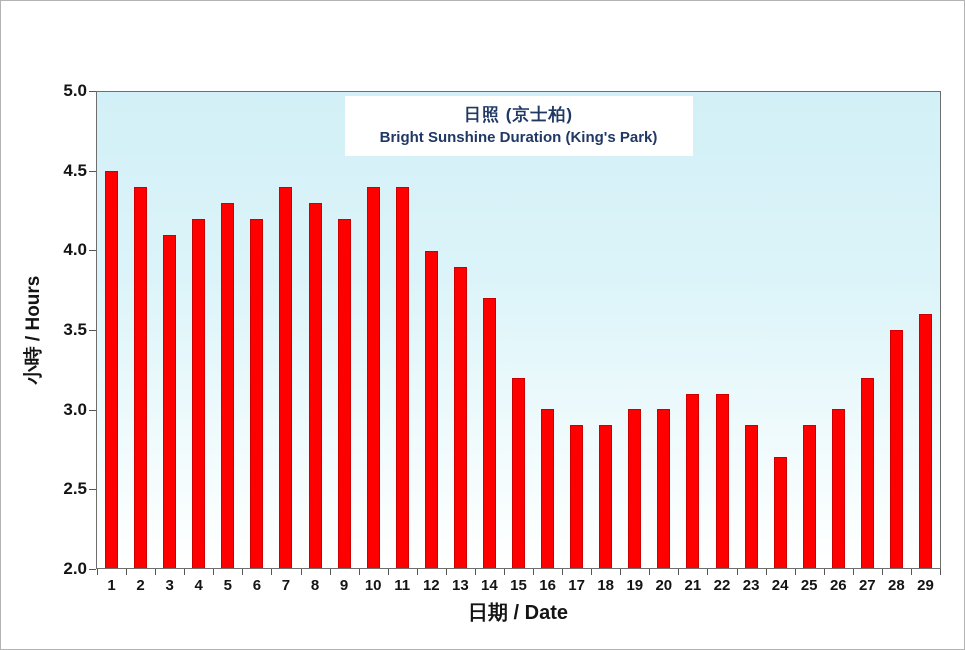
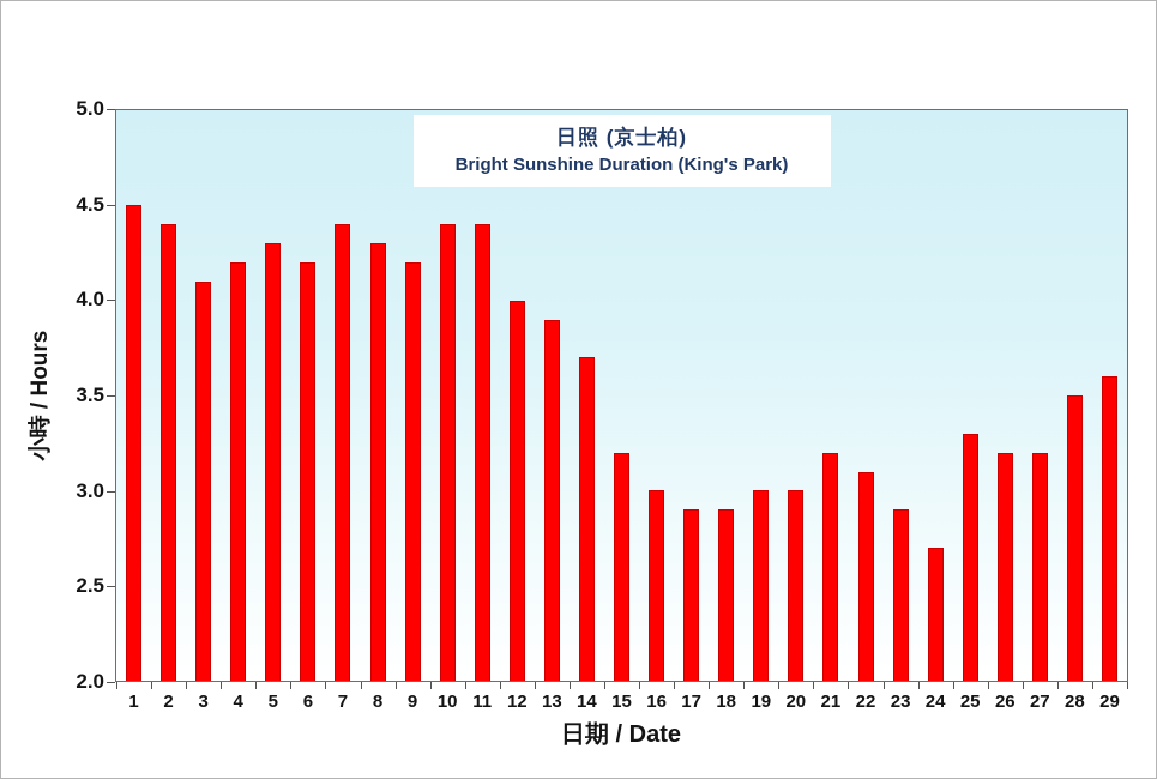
21: 3.1 -> 3.2
25: 2.9 -> 3.3
26: 3.0 -> 3.2
